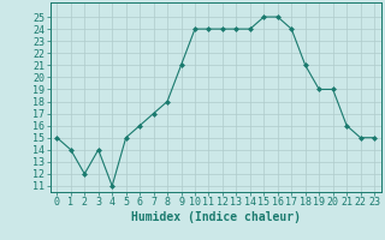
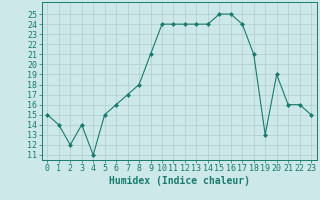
19: 19 -> 13
22: 15 -> 16
